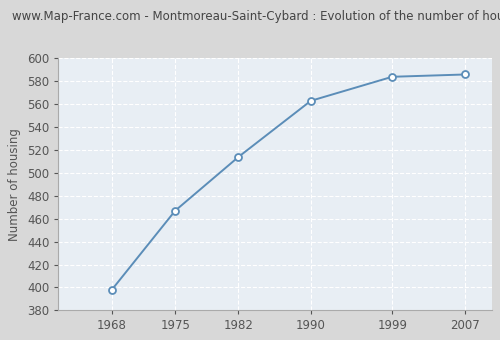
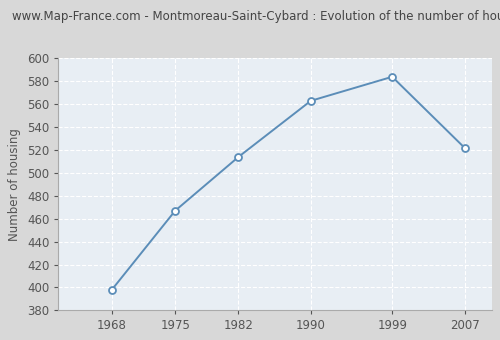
2007: 586 -> 522
